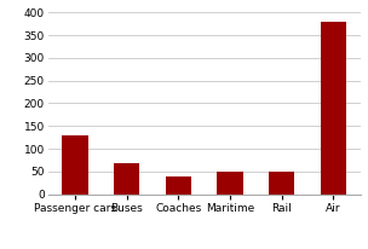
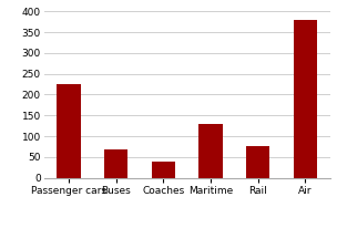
Passenger cars: 130 -> 225
Maritime: 50 -> 130
Rail: 50 -> 75
